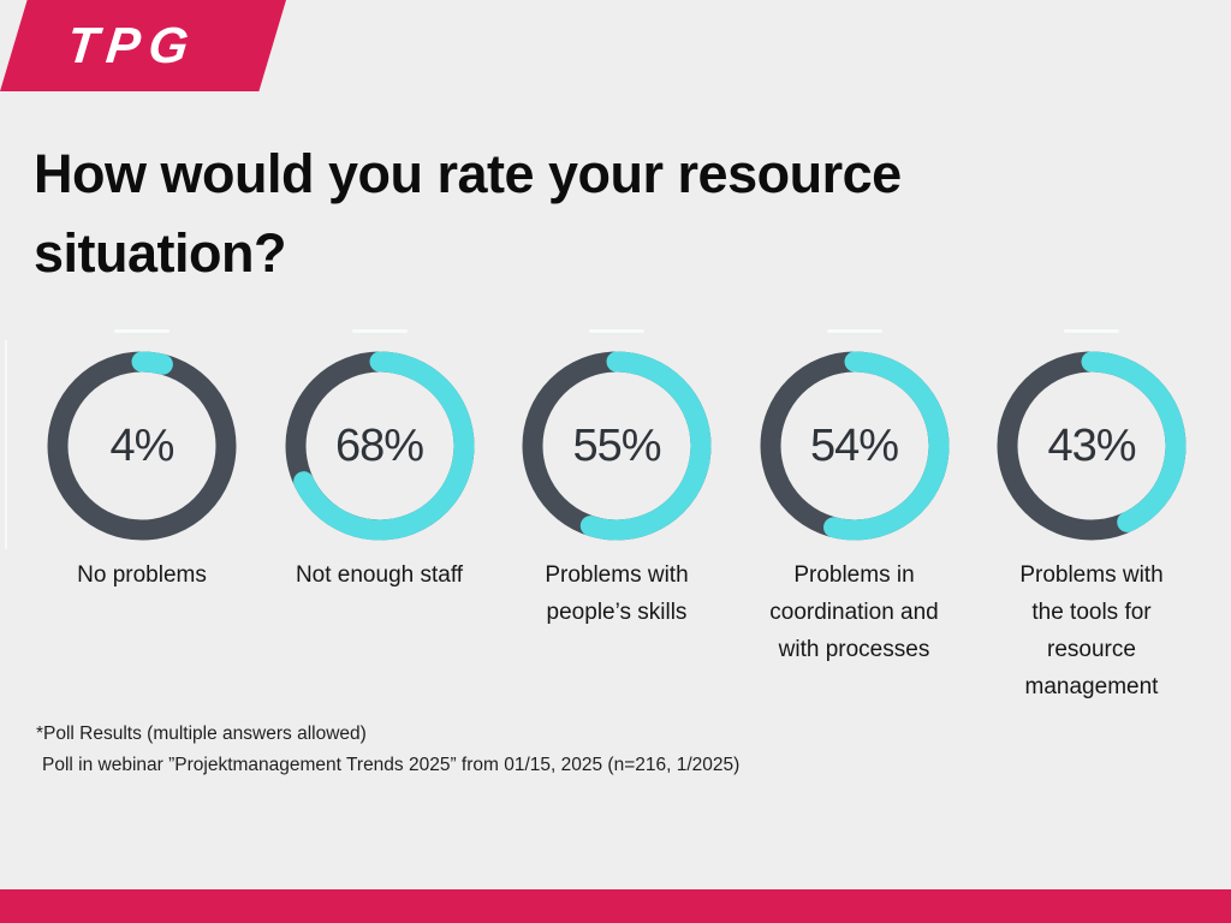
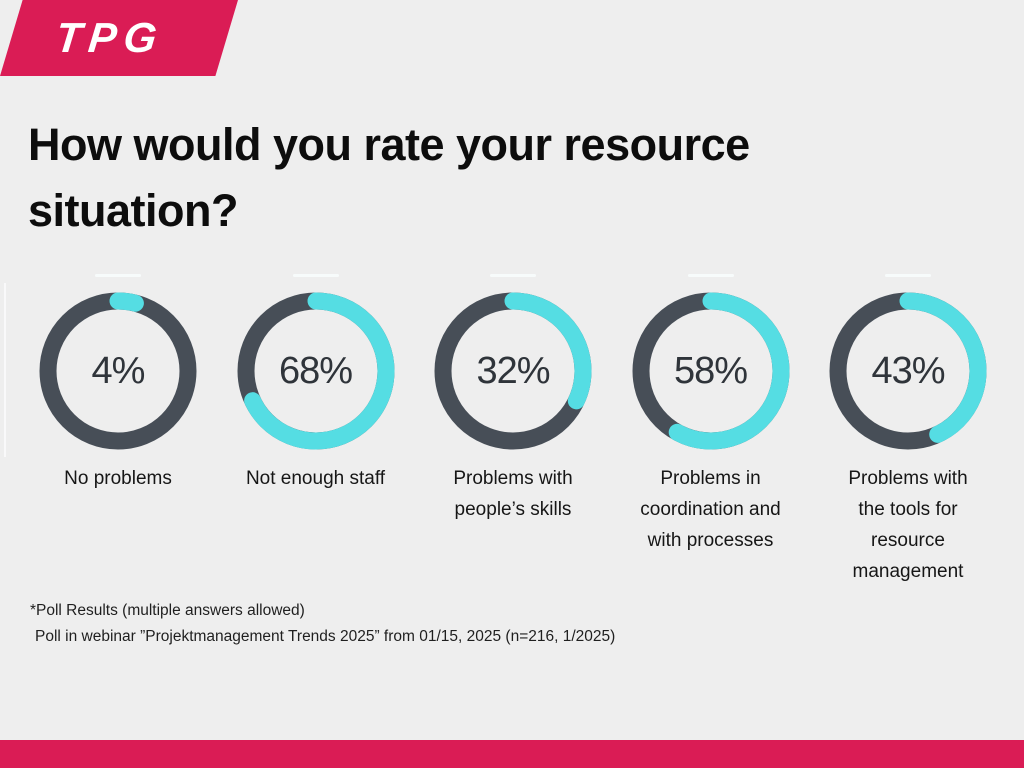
Problems with people’s skills: 55% -> 32%
Problems in coordination and with processes: 54% -> 58%
